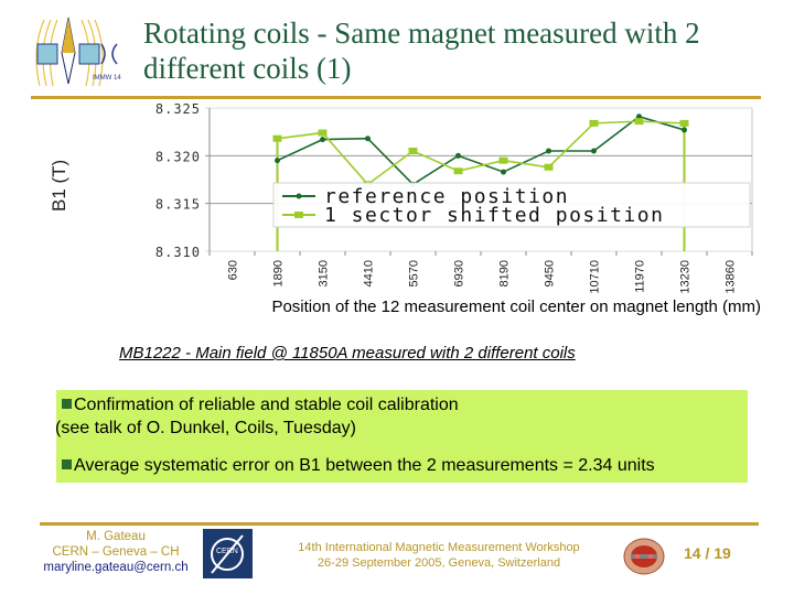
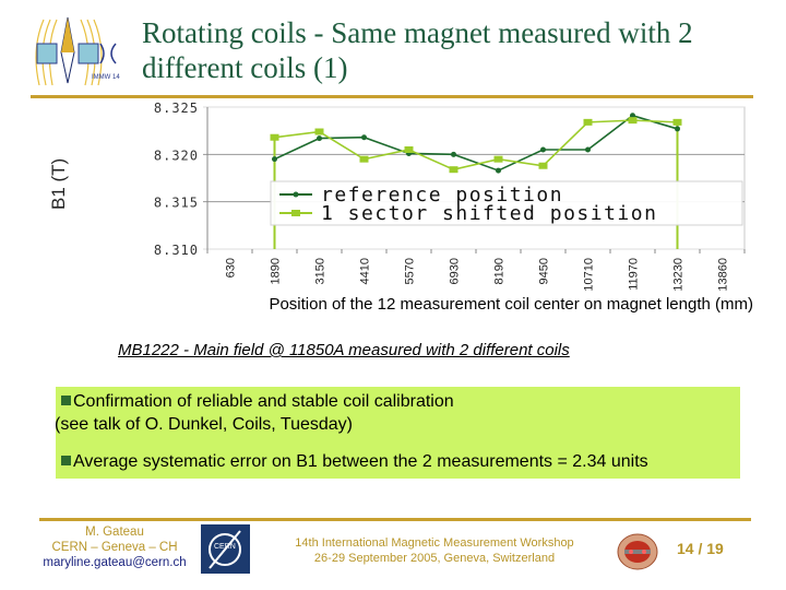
1 sector shifted position/4410: 8.317 -> 8.319
reference position/5570: 8.317 -> 8.320
